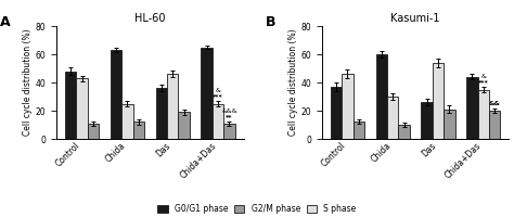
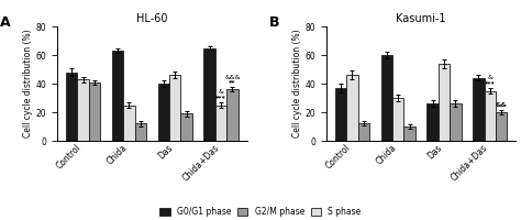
HL-60/G2/M phase/Control: 11 -> 41
HL-60/G0/G1 phase/Das: 36 -> 40
HL-60/G2/M phase/Chida+Das: 11 -> 36
Kasumi-1/G2/M phase/Das: 21 -> 26
